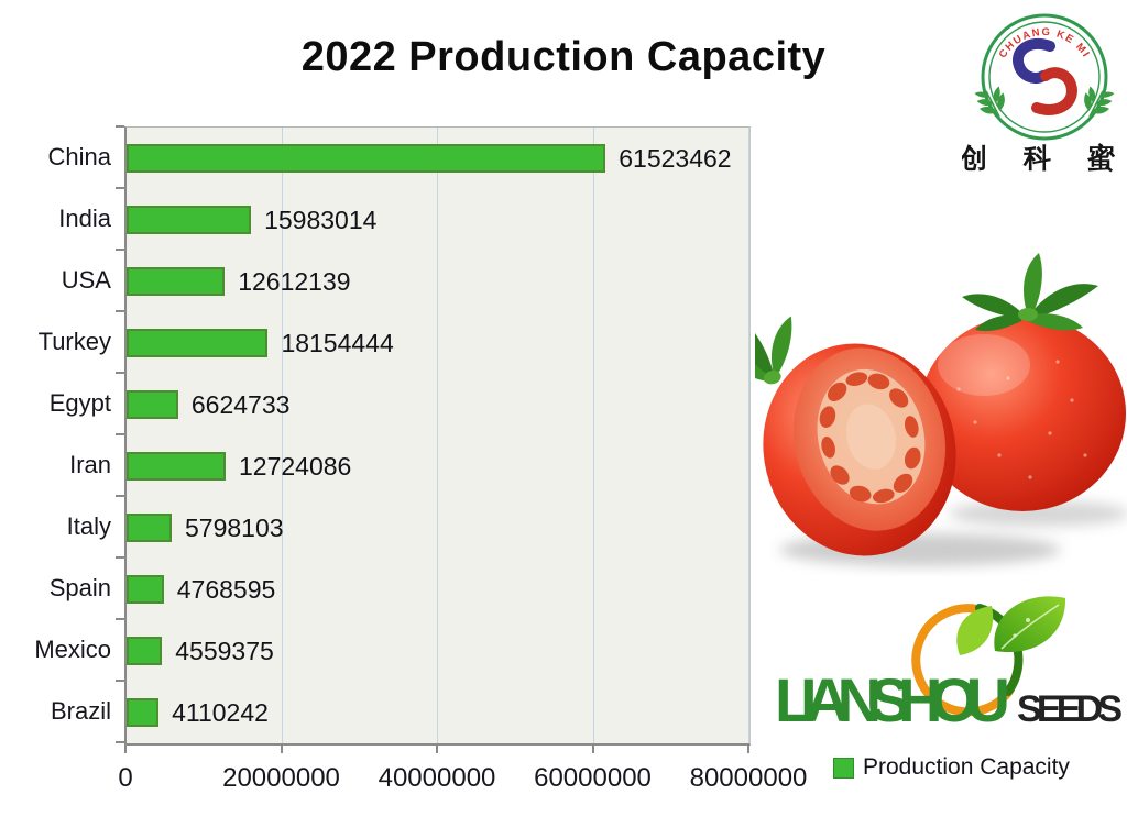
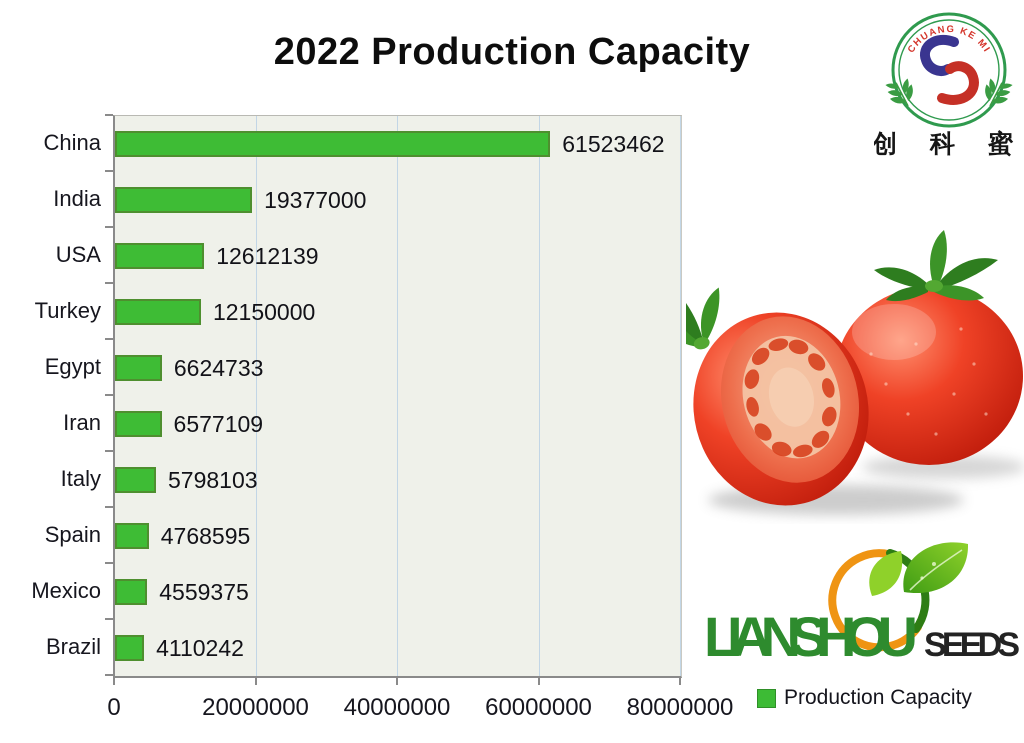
India: 15983014 -> 19377000
Turkey: 18154444 -> 12150000
Iran: 12724086 -> 6577109
